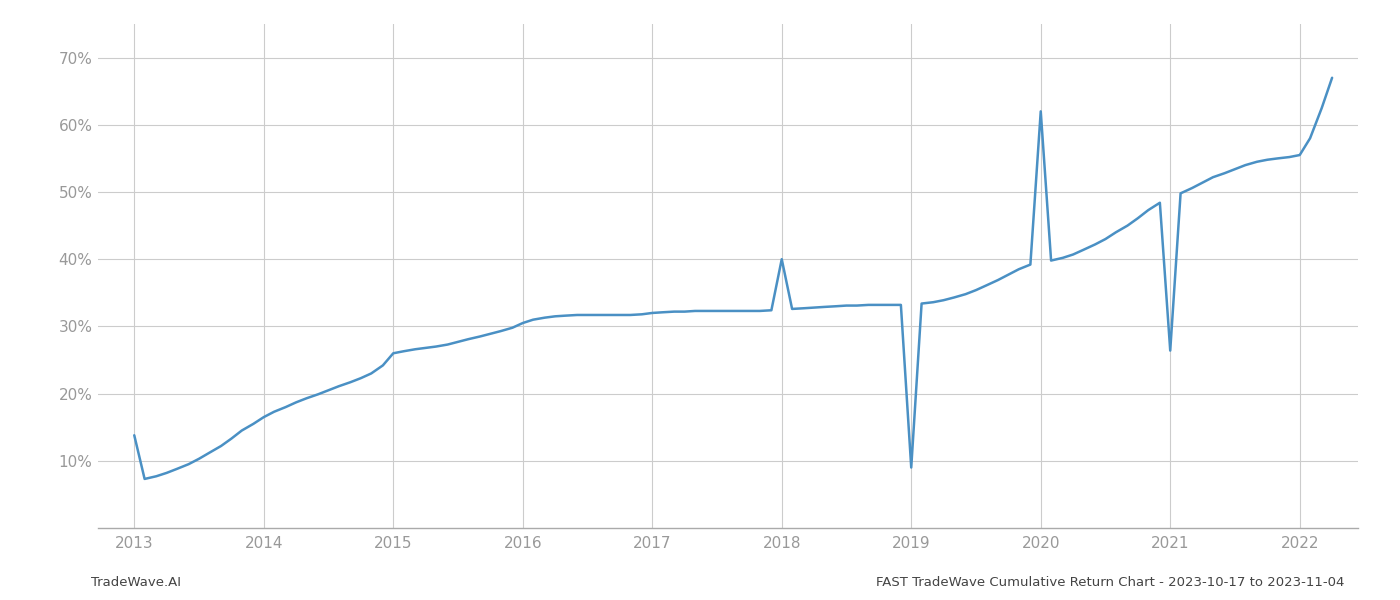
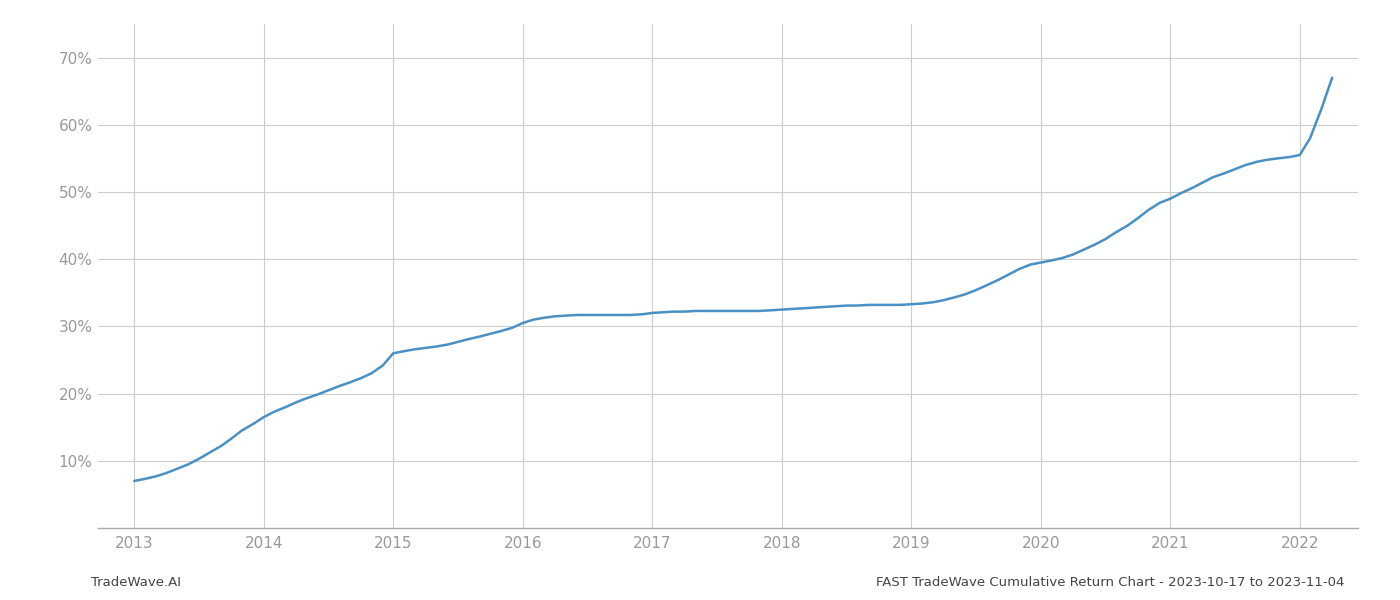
2013: 13.8% -> 7.0%
2018: 40.0% -> 32.5%
2019: 9.0% -> 33.3%
2020: 62.0% -> 39.5%
2021: 26.4% -> 49.0%
